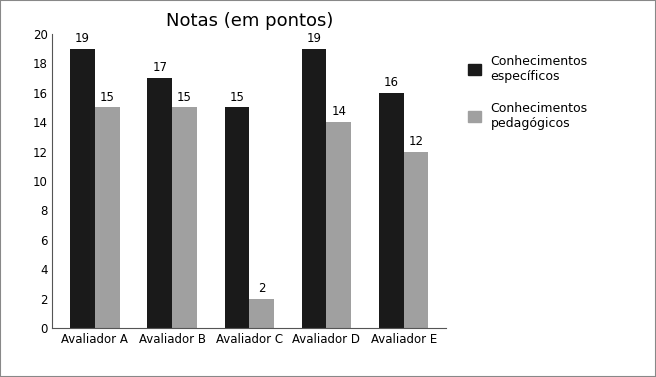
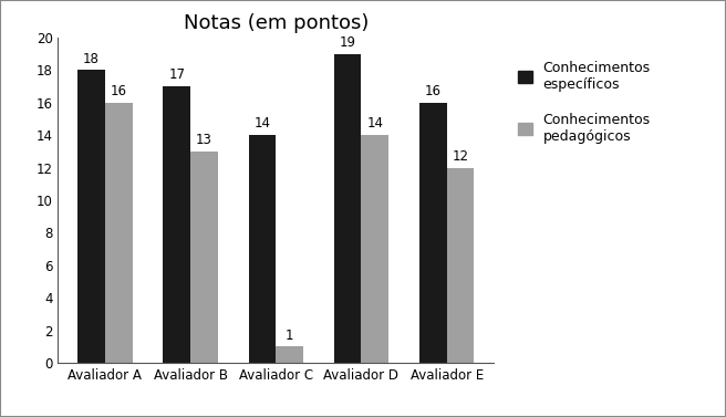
Conhecimentos específicos/Avaliador A: 19 -> 18
Conhecimentos pedagógicos/Avaliador A: 15 -> 16
Conhecimentos pedagógicos/Avaliador B: 15 -> 13
Conhecimentos específicos/Avaliador C: 15 -> 14
Conhecimentos pedagógicos/Avaliador C: 2 -> 1
